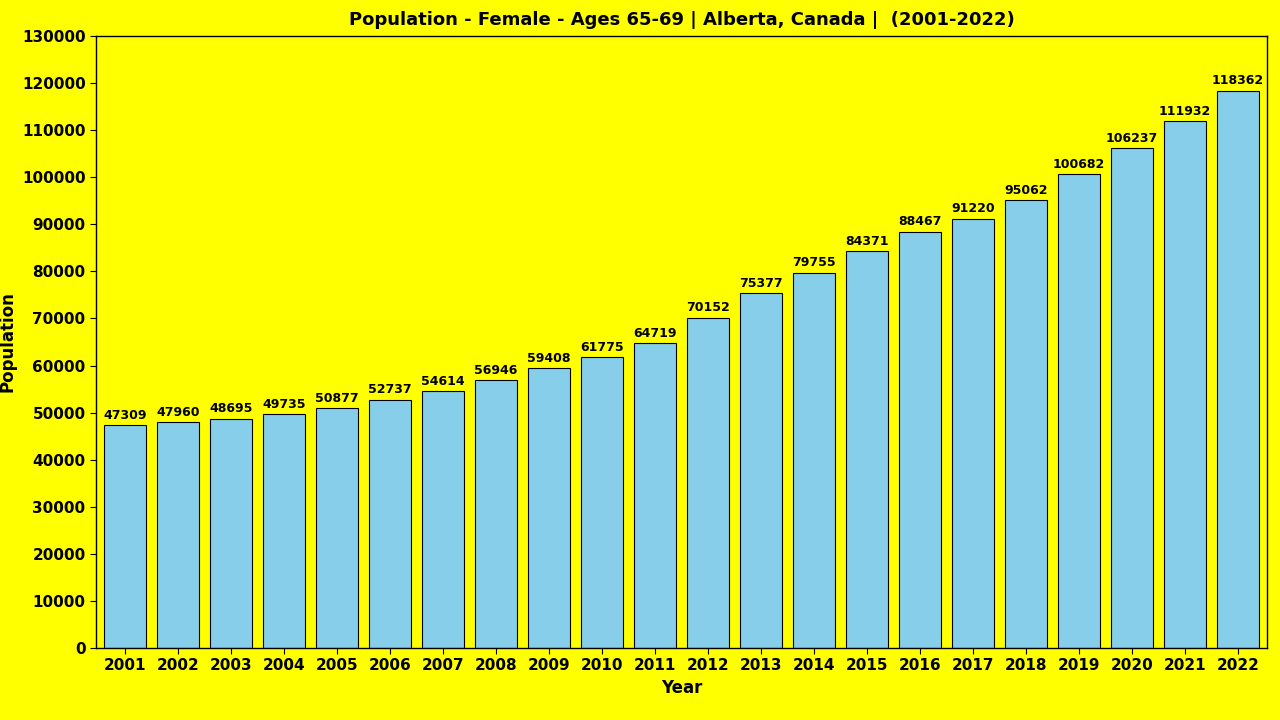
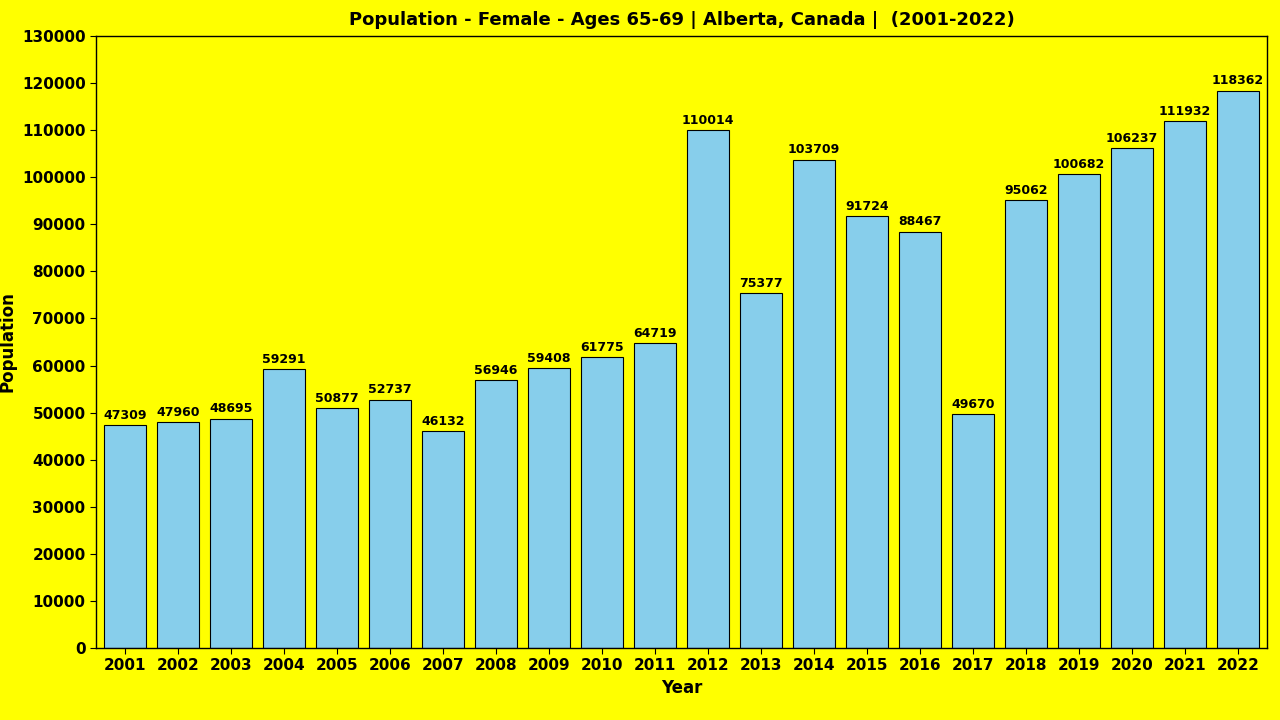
2004: 49735 -> 59291
2007: 54614 -> 46132
2012: 70152 -> 110014
2014: 79755 -> 103709
2015: 84371 -> 91724
2017: 91220 -> 49670
